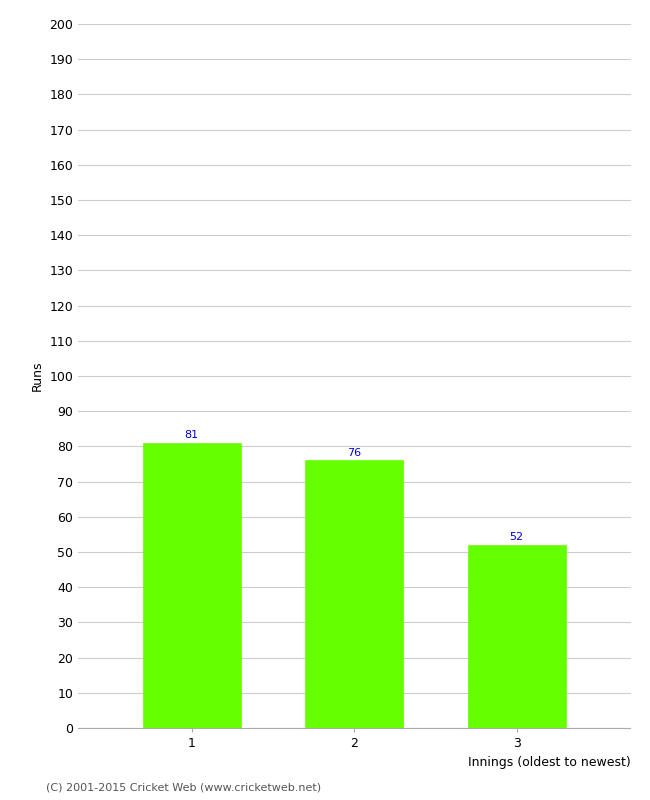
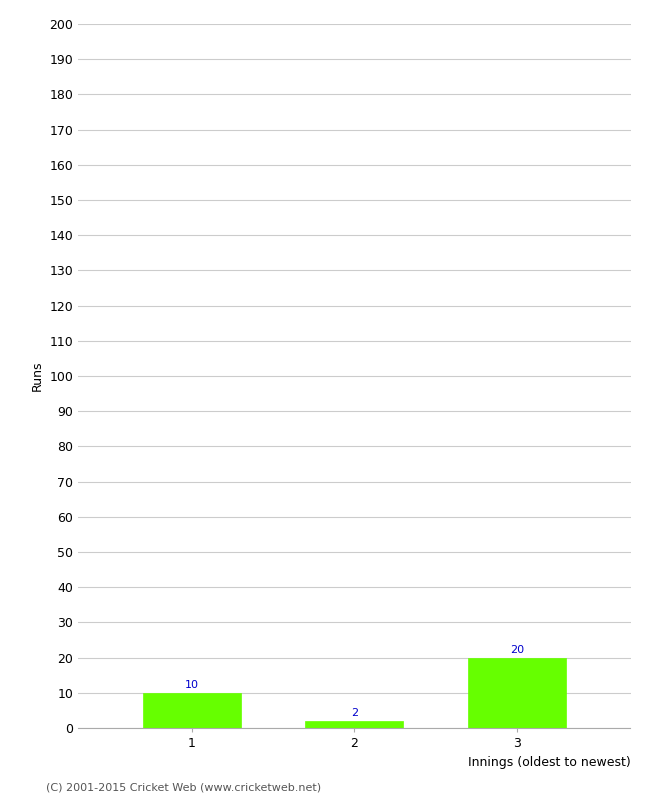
1: 81 -> 10
2: 76 -> 2
3: 52 -> 20
